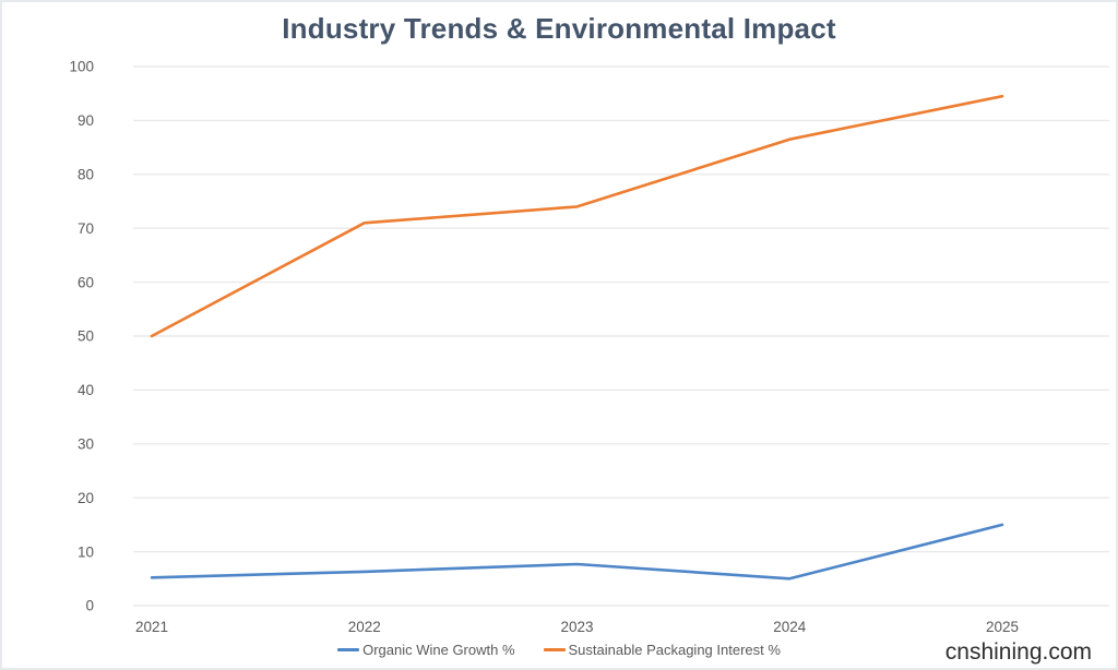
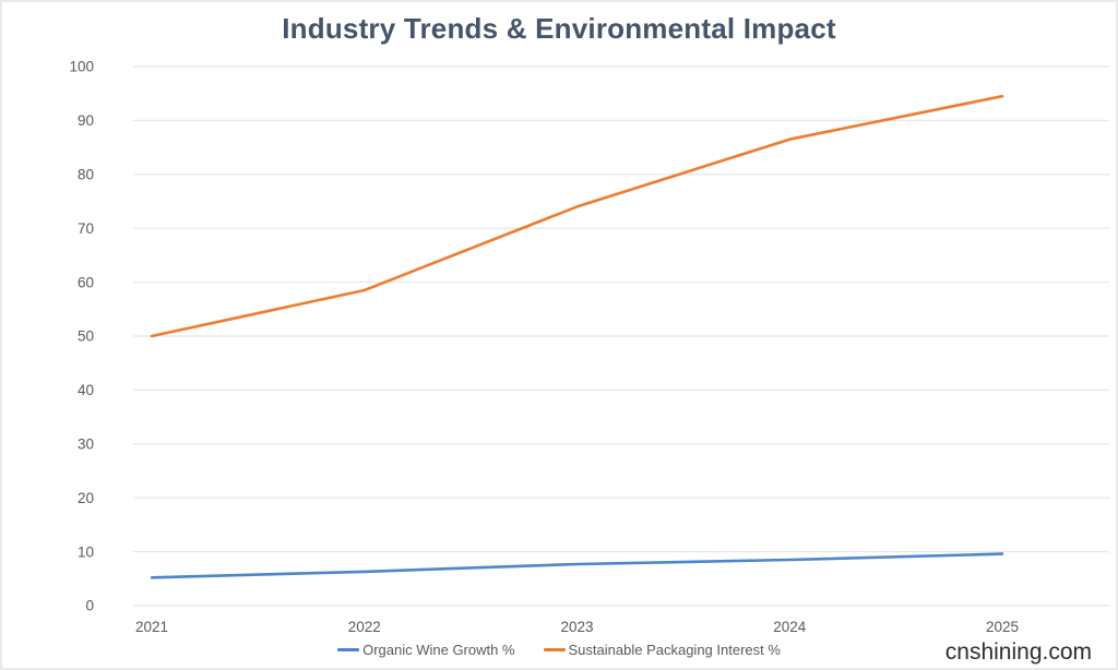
Sustainable Packaging Interest %/2022: 71 -> 58
Organic Wine Growth %/2024: 5 -> 8
Organic Wine Growth %/2025: 15 -> 10
